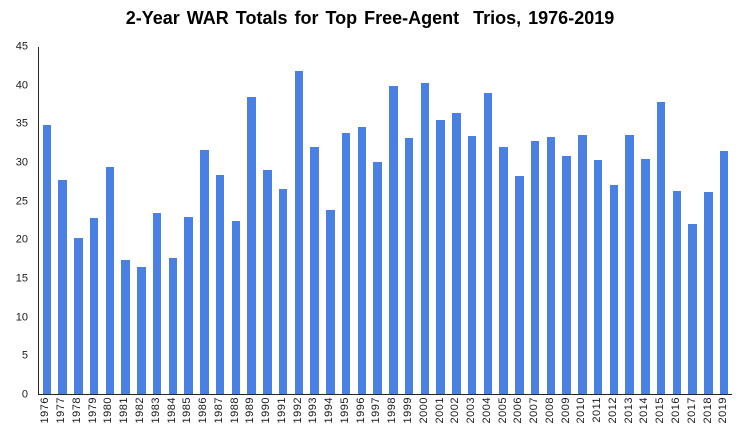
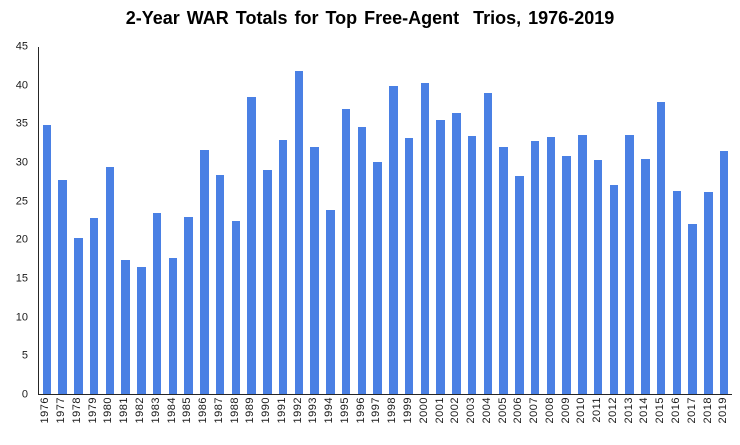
1991: 27 -> 33
1995: 34 -> 37
